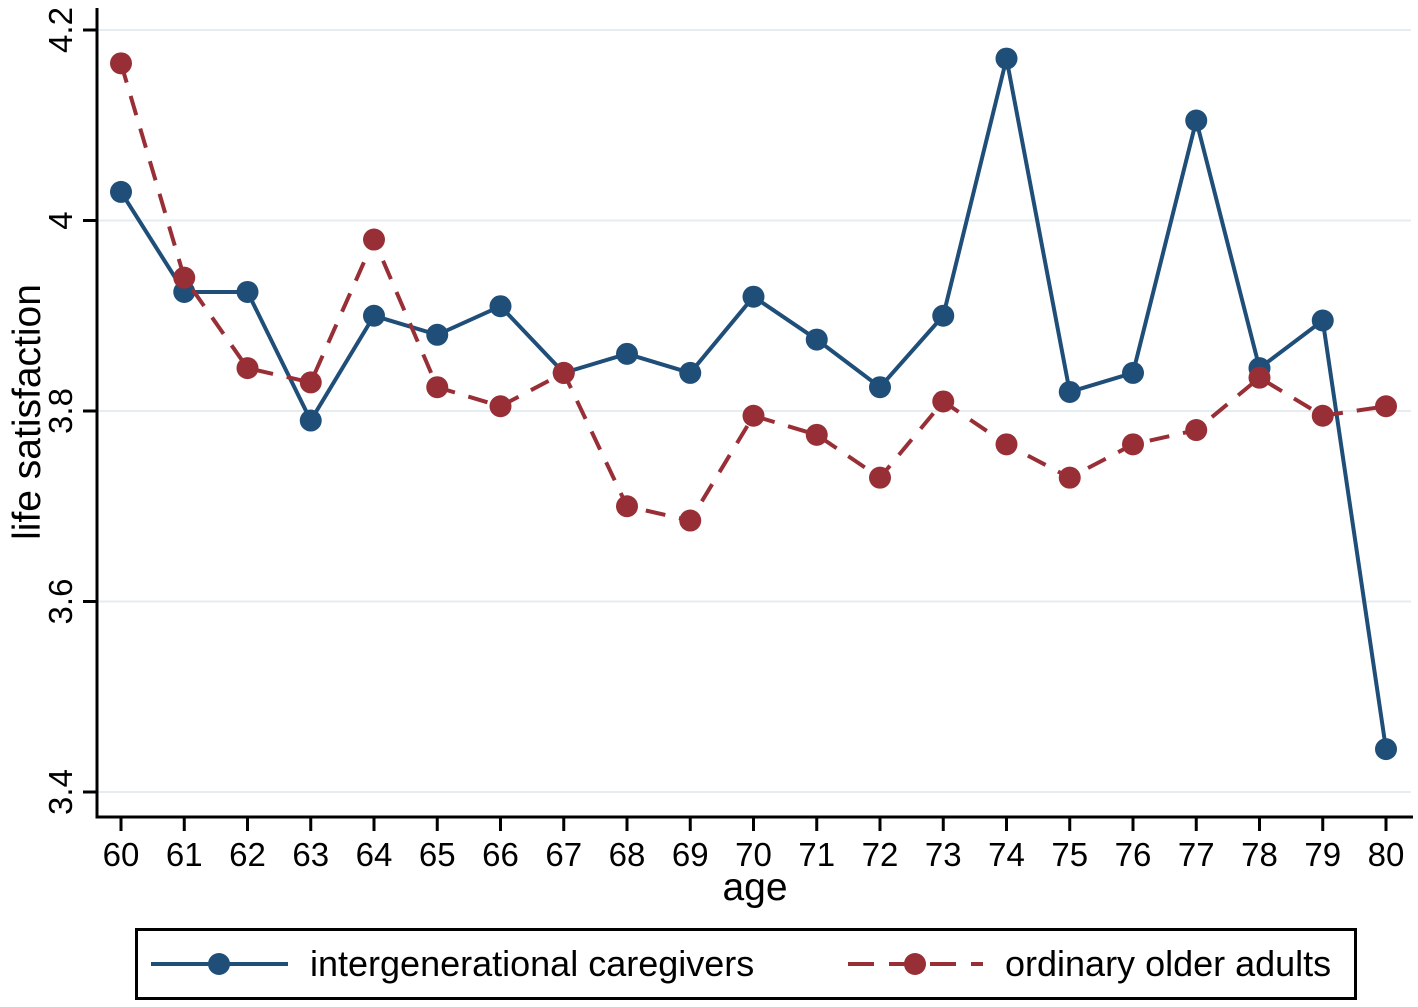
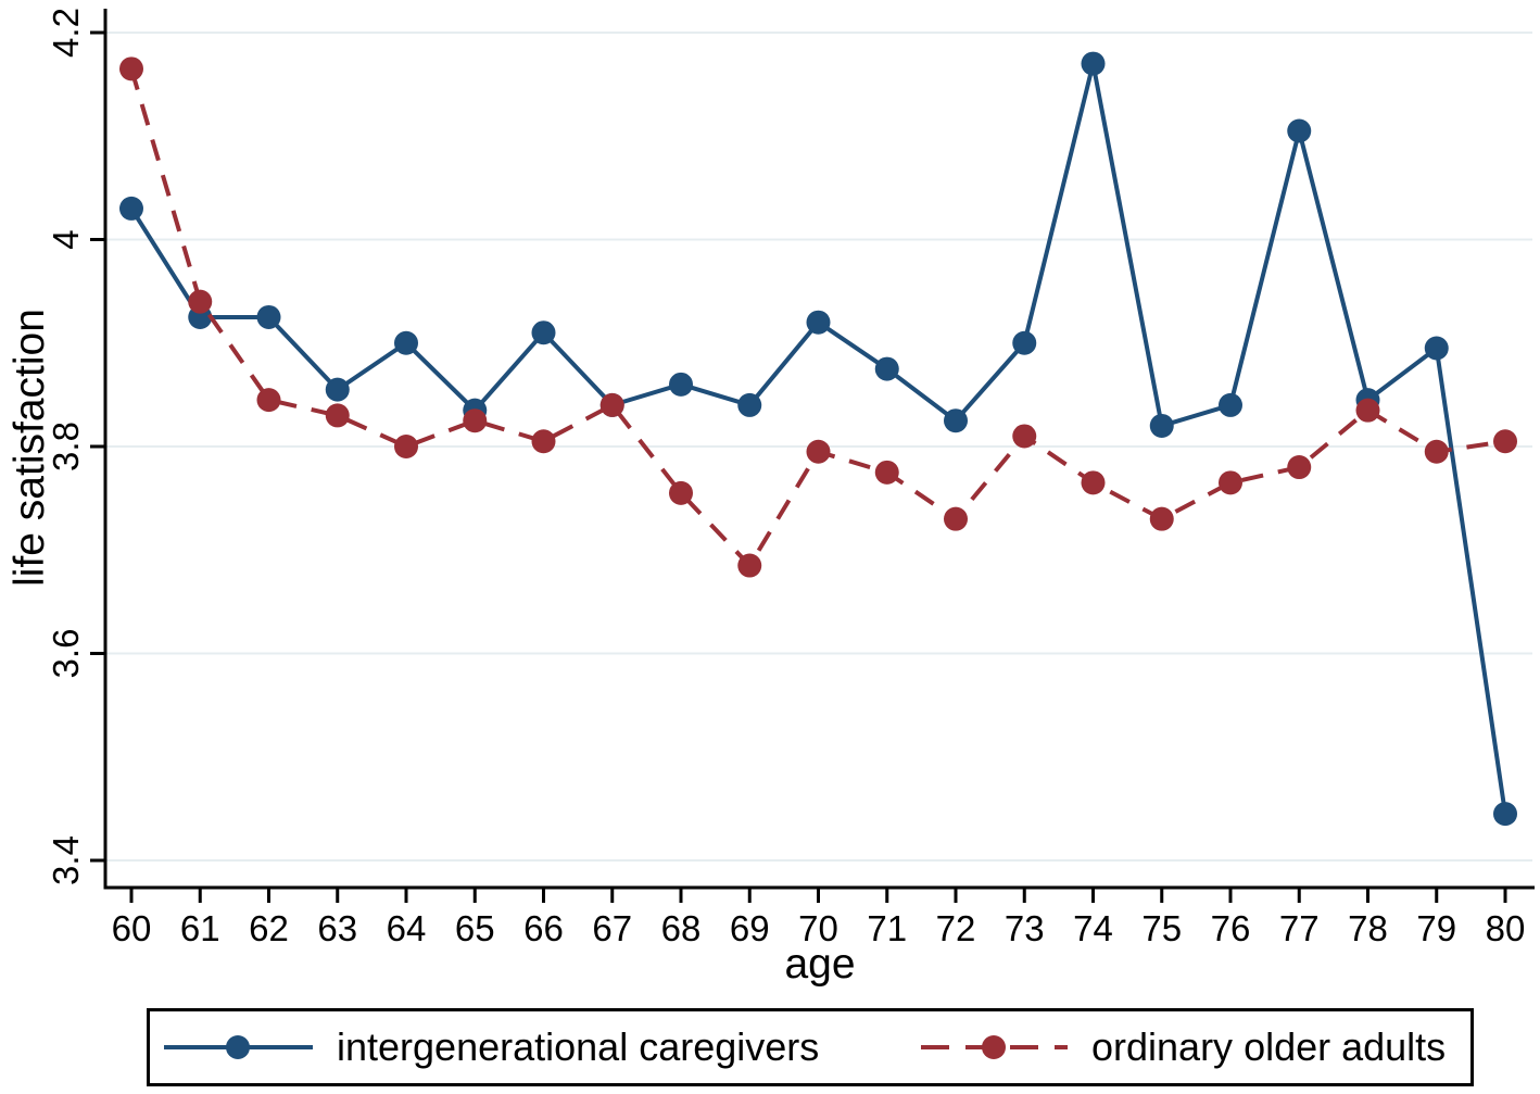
intergenerational caregivers/63: 3.79 -> 3.85
ordinary older adults/64: 3.98 -> 3.80
intergenerational caregivers/65: 3.88 -> 3.83
ordinary older adults/68: 3.70 -> 3.75
